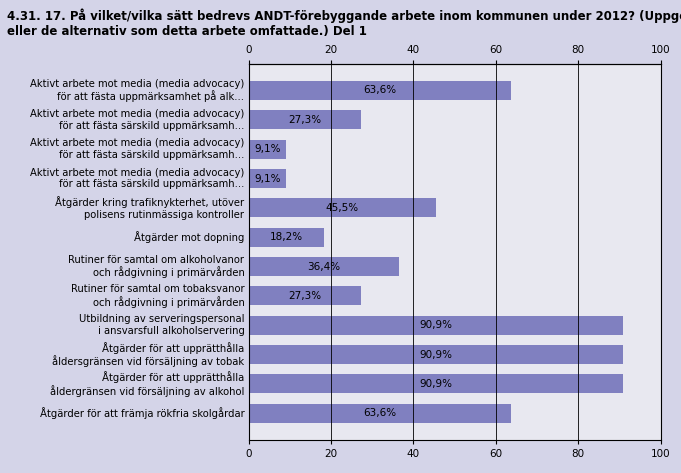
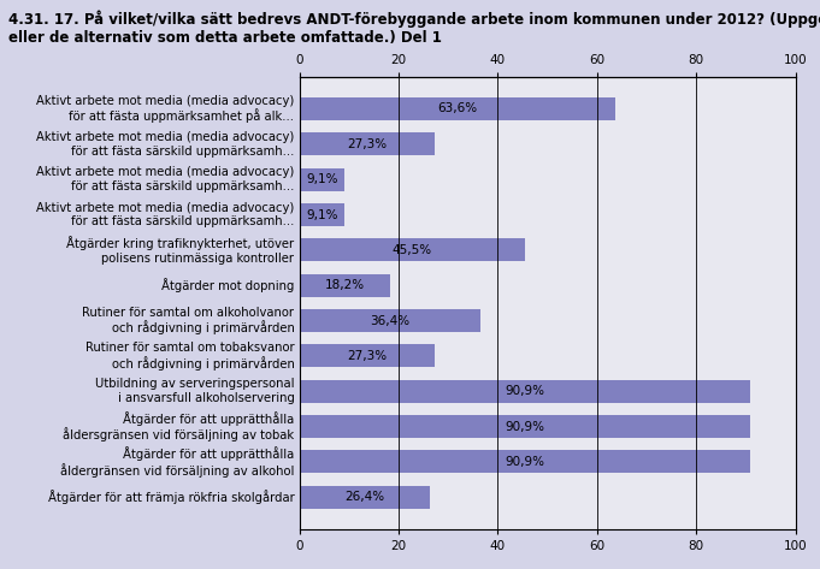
Åtgärder för att främja rökfria skolgårdar: 63,6% -> 26,4%
